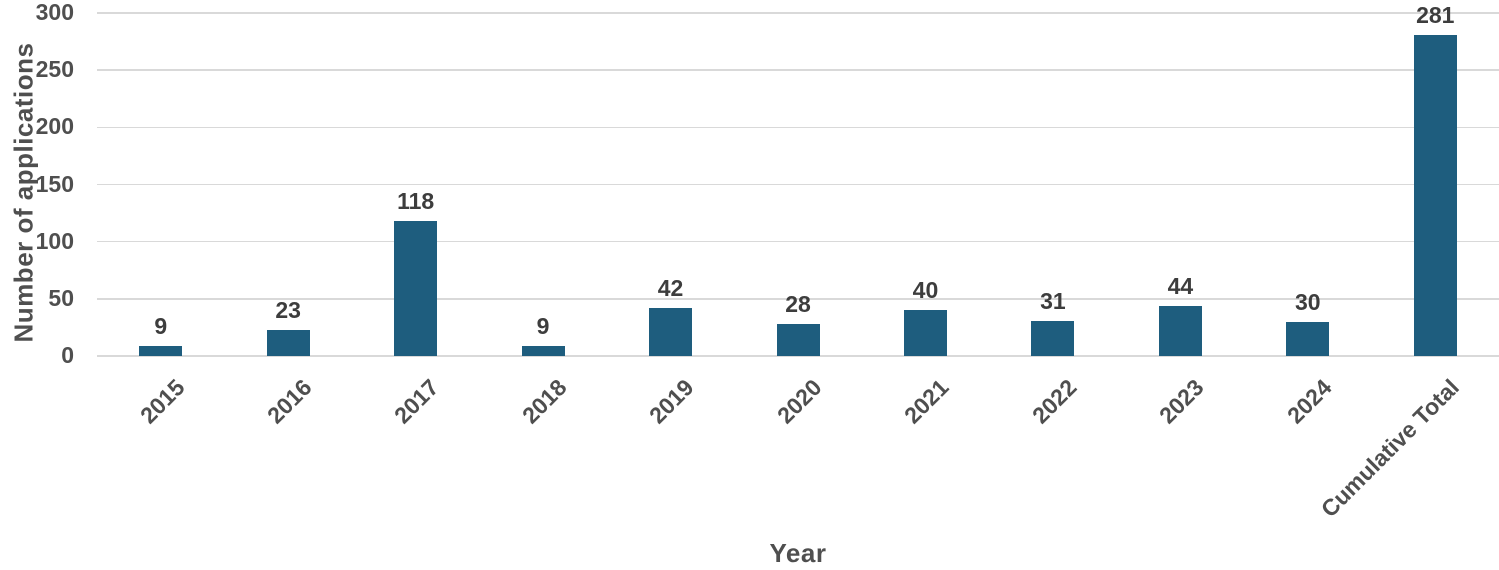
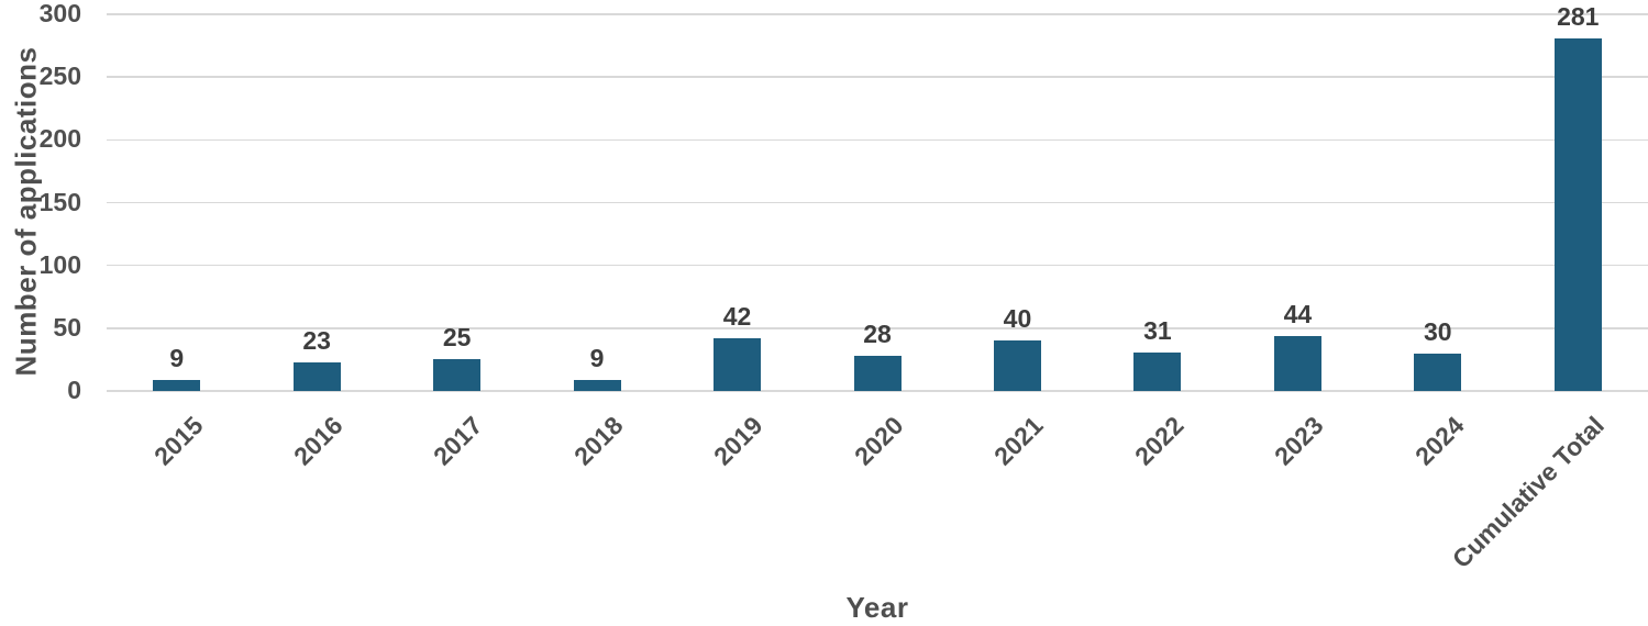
2017: 118 -> 25
